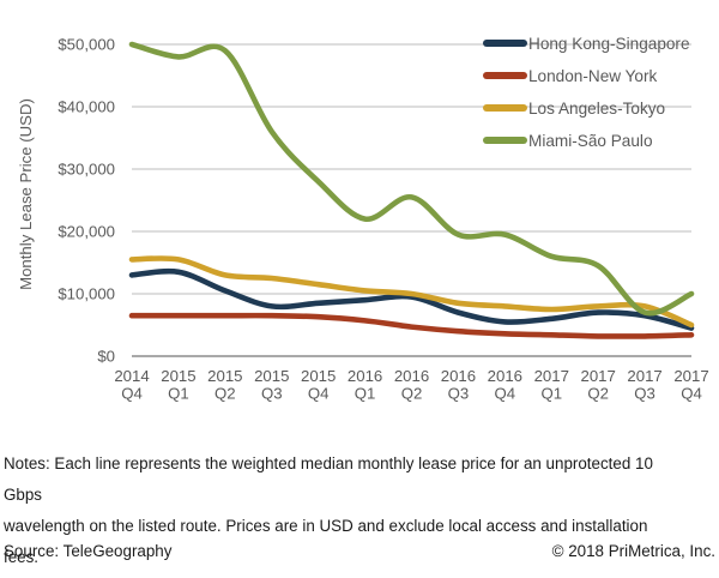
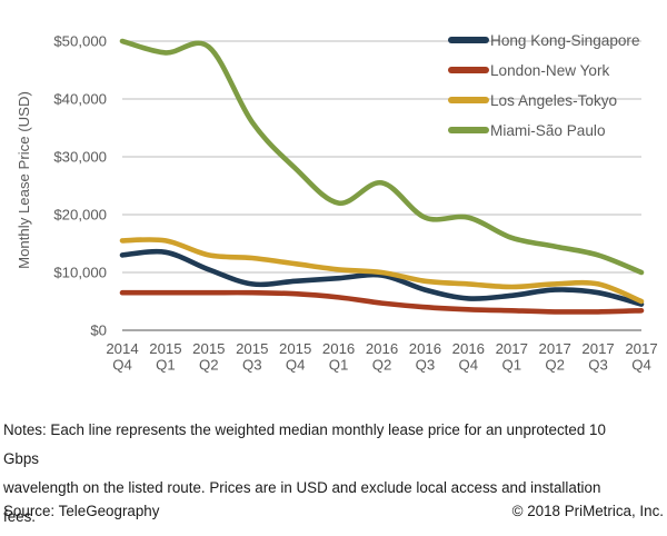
Miami-São Paulo/2017 Q3: $7000 -> $13000
